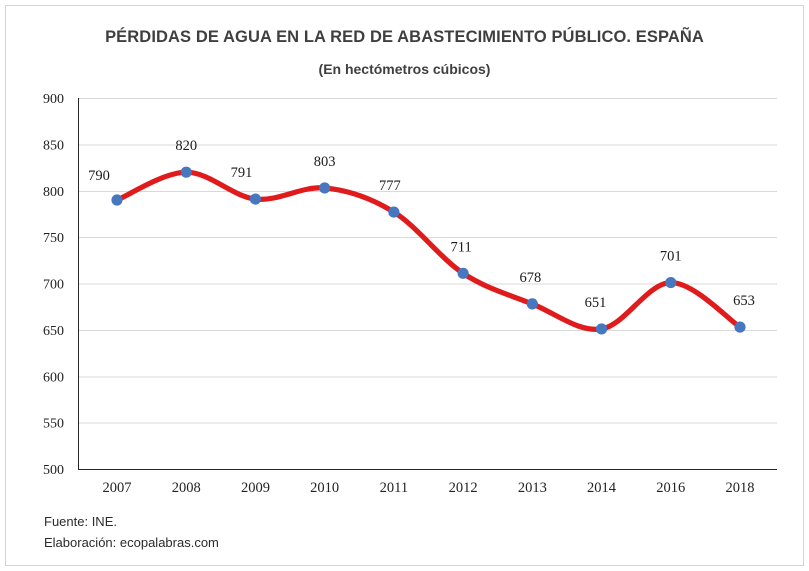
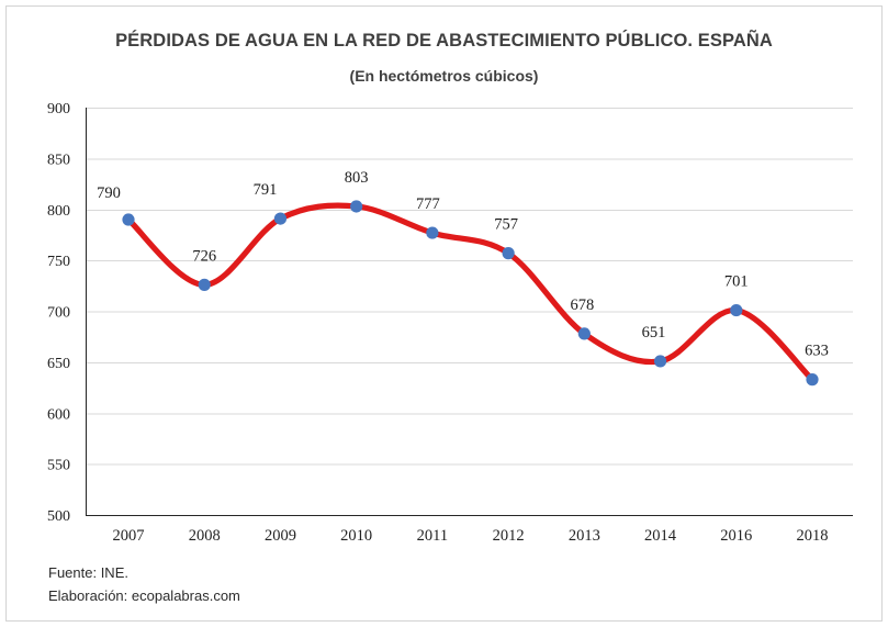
2008: 820 -> 726
2012: 711 -> 757
2018: 653 -> 633
